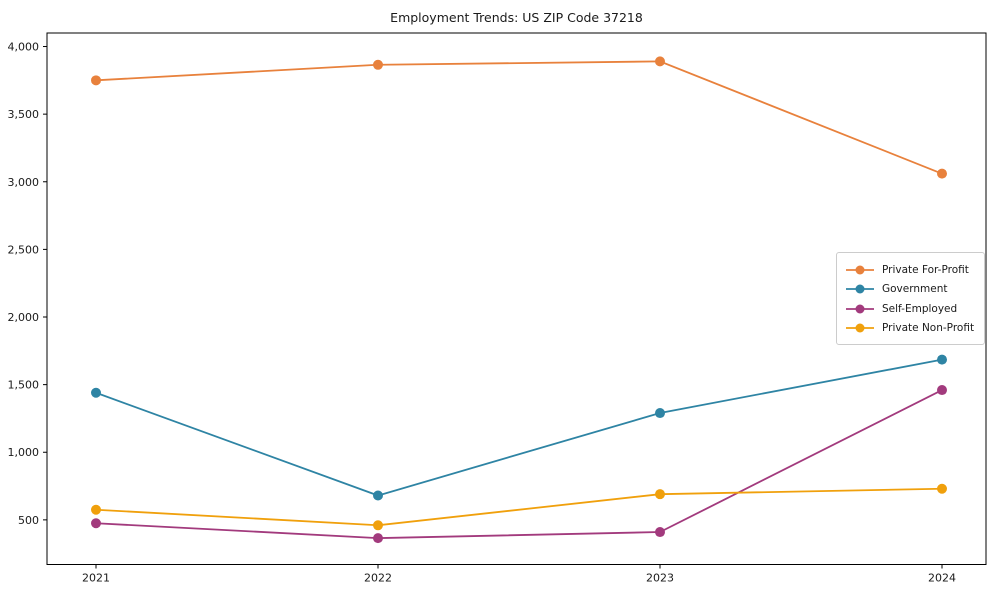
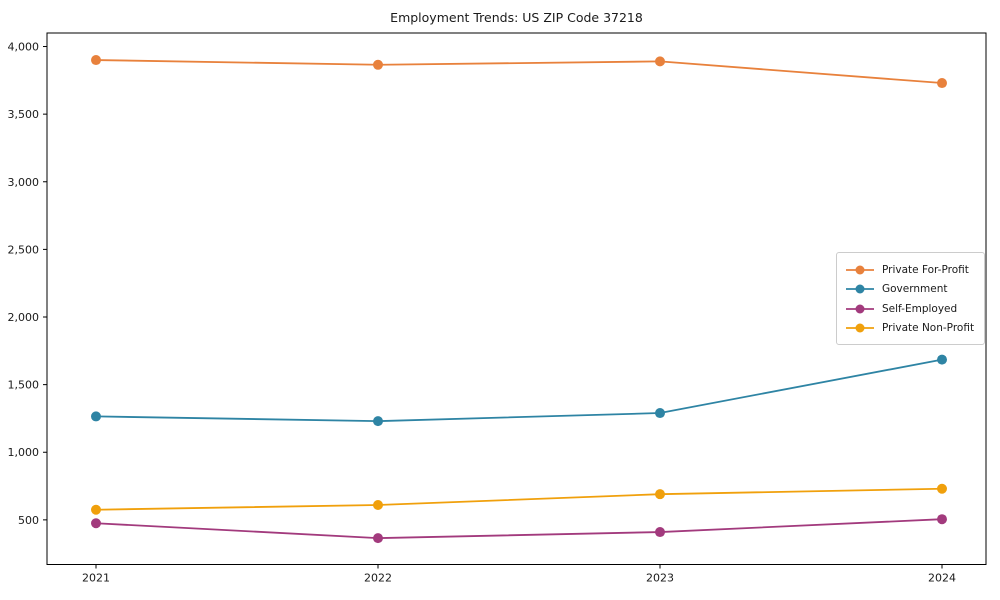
Private For-Profit/2021: 3750 -> 3900
Government/2021: 1440 -> 1260
Government/2022: 680 -> 1230
Private Non-Profit/2022: 460 -> 610
Private For-Profit/2024: 3060 -> 3730
Self-Employed/2024: 1460 -> 500
